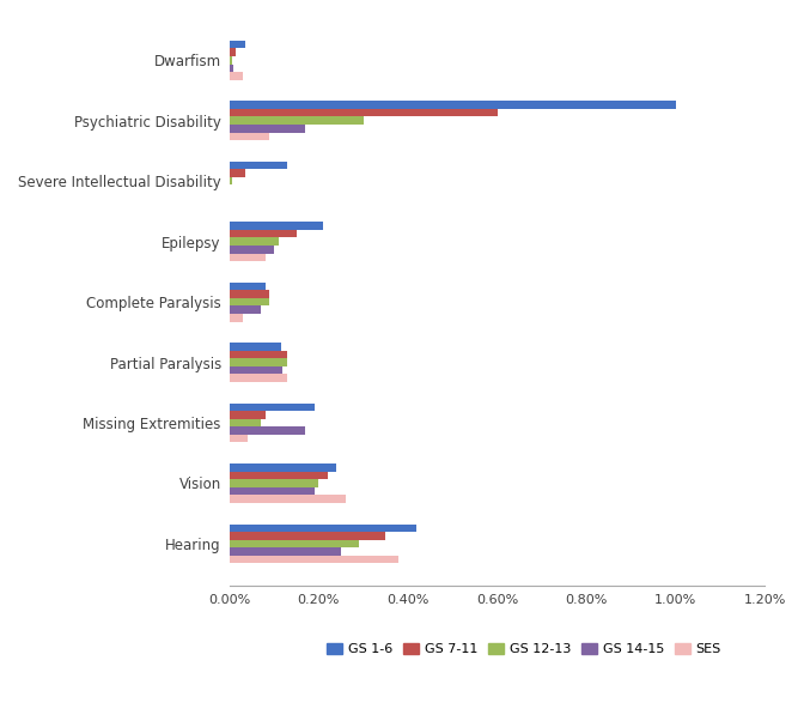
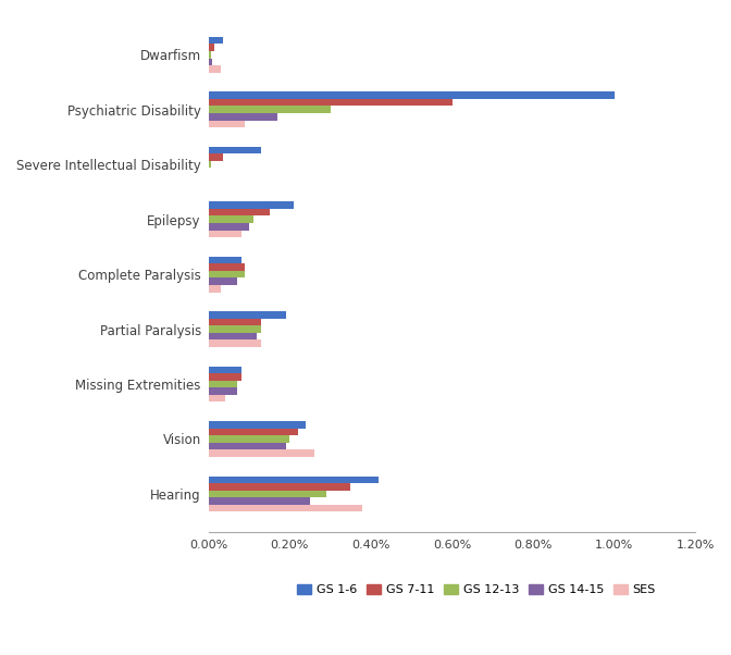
GS 1-6/Partial Paralysis: 0.115% -> 0.190%
GS 1-6/Missing Extremities: 0.190% -> 0.080%
GS 14-15/Missing Extremities: 0.17% -> 0.07%
